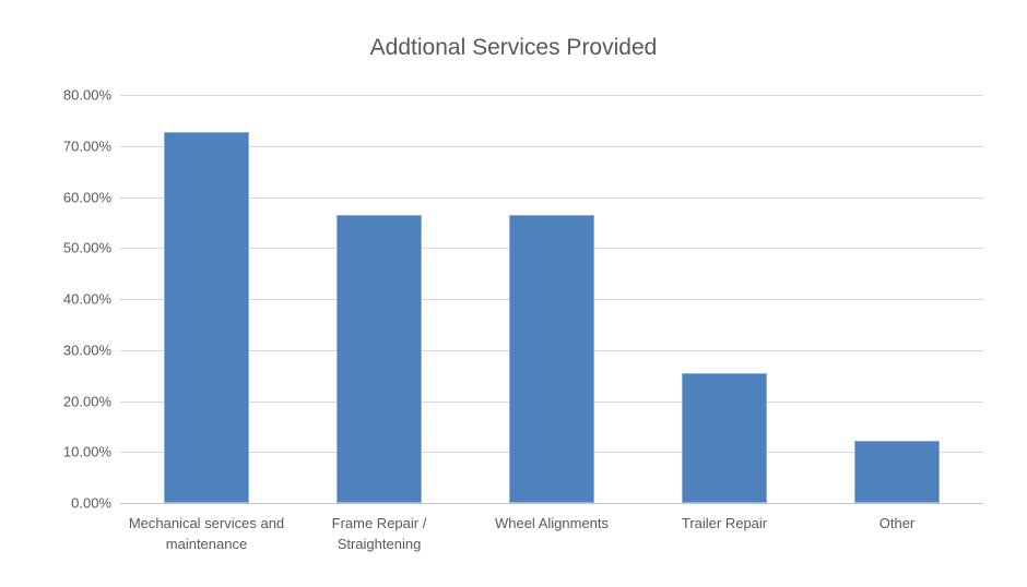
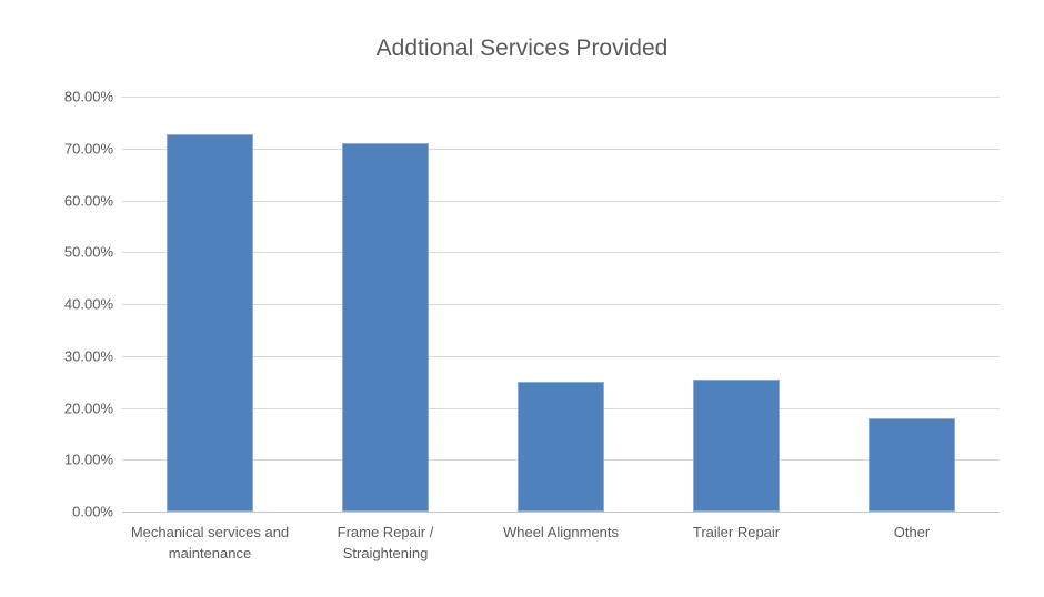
Frame Repair / Straightening: 56% -> 71%
Wheel Alignments: 56% -> 25%
Other: 12% -> 18%
